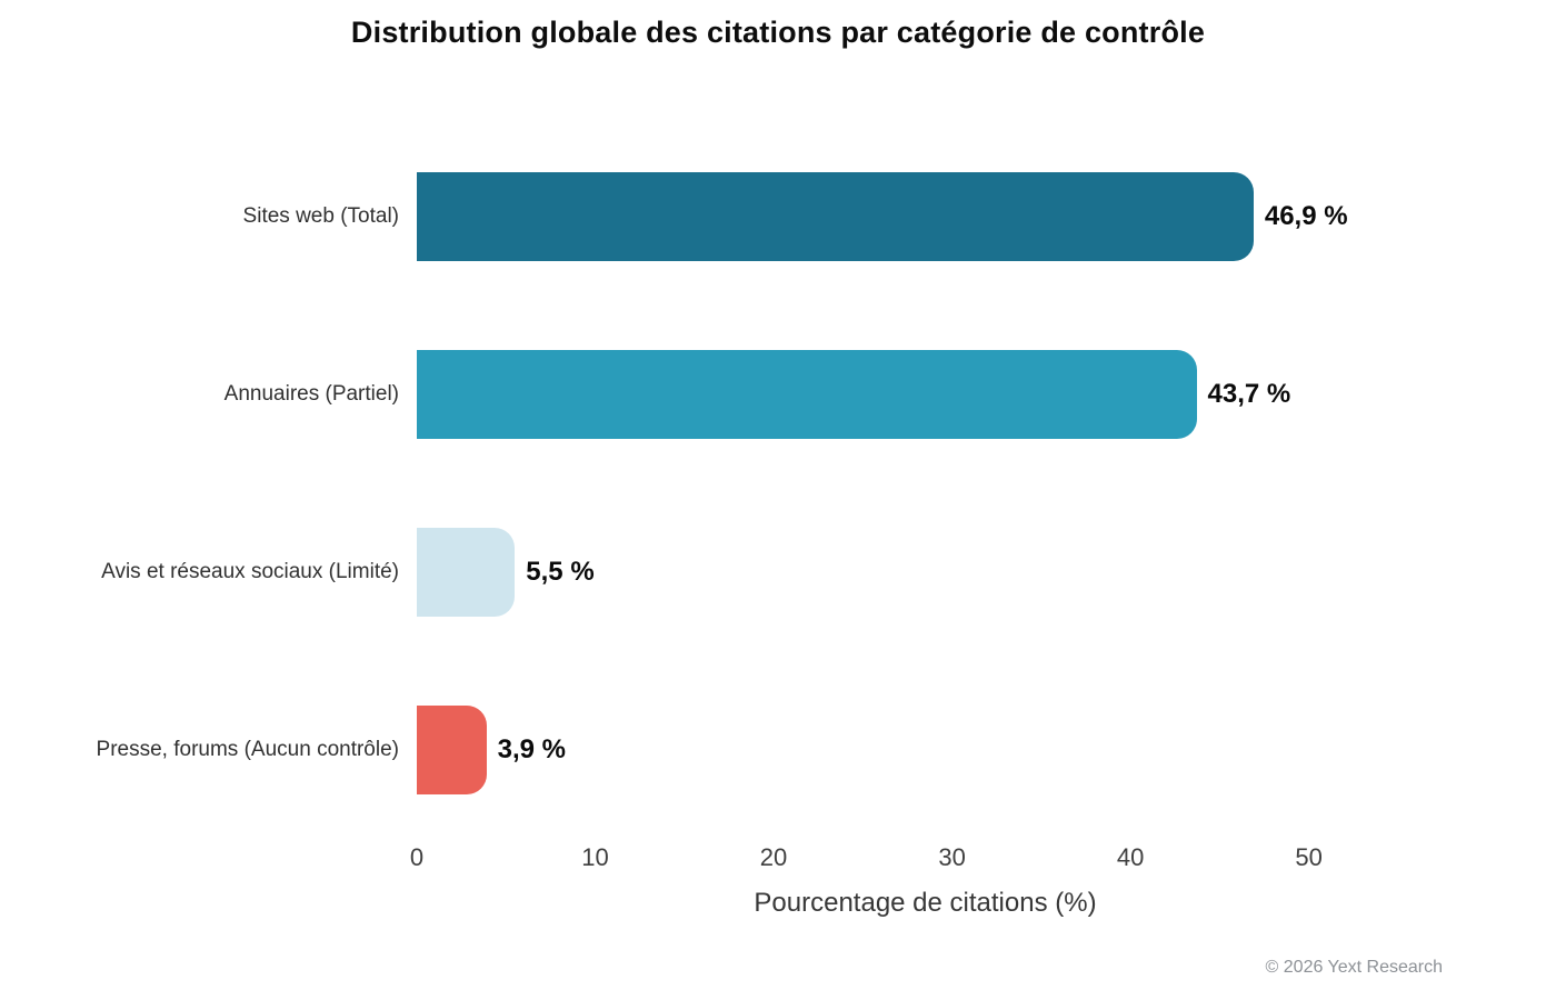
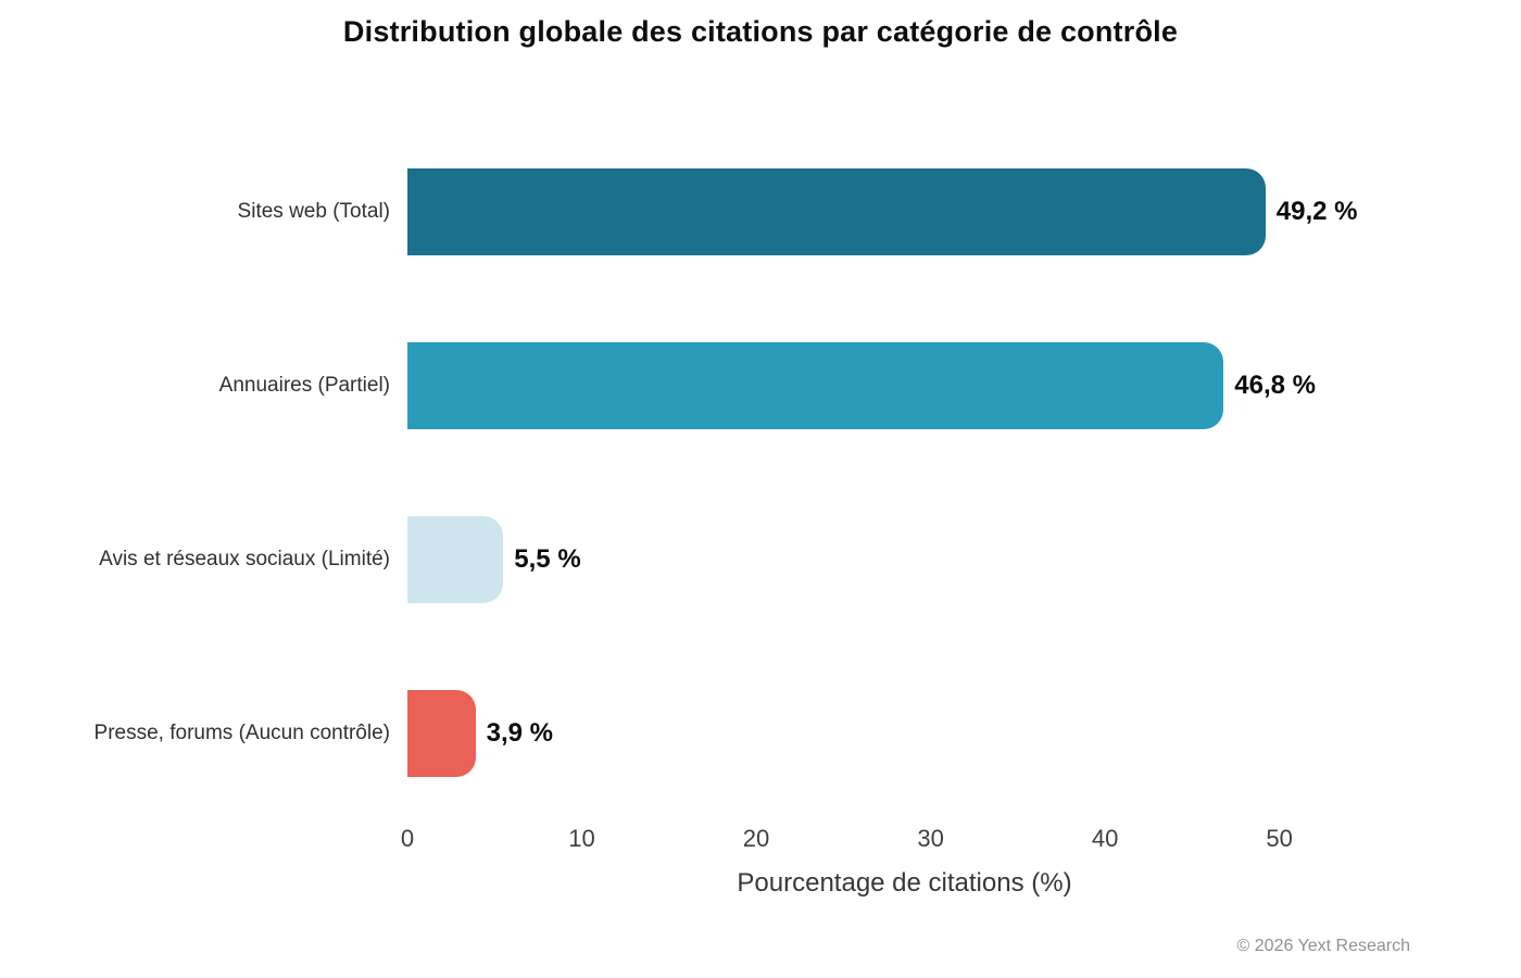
Sites web (Total): 46,9 -> 49,2
Annuaires (Partiel): 43,7 -> 46,8
